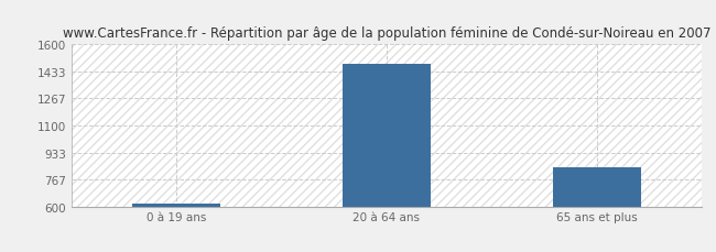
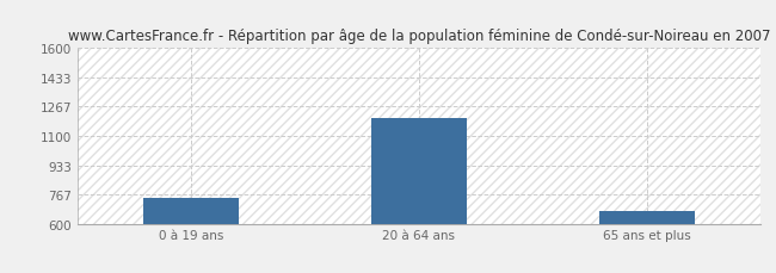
0 à 19 ans: 620 -> 750
20 à 64 ans: 1480 -> 1200
65 ans et plus: 840 -> 670
